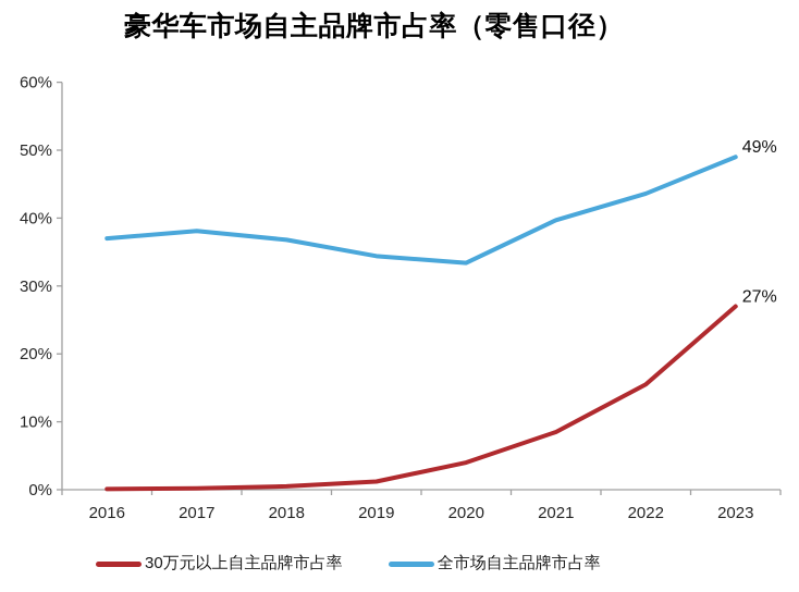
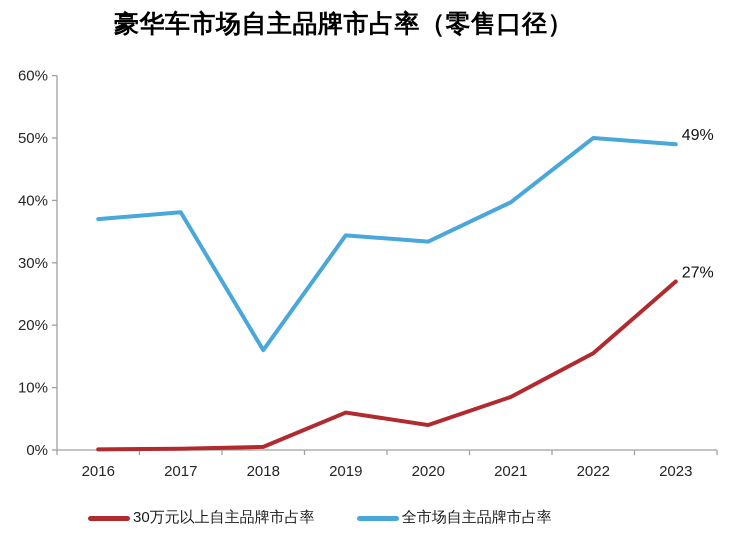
全市场自主品牌市占率/2018: 37% -> 16%
30万元以上自主品牌市占率/2019: 1% -> 6%
全市场自主品牌市占率/2022: 44% -> 50%
